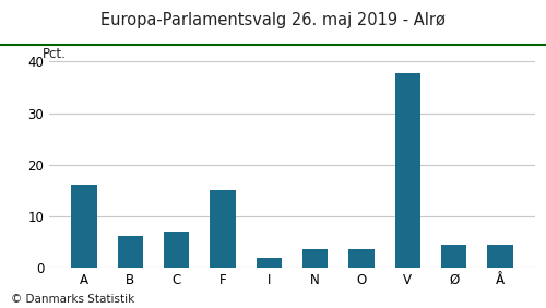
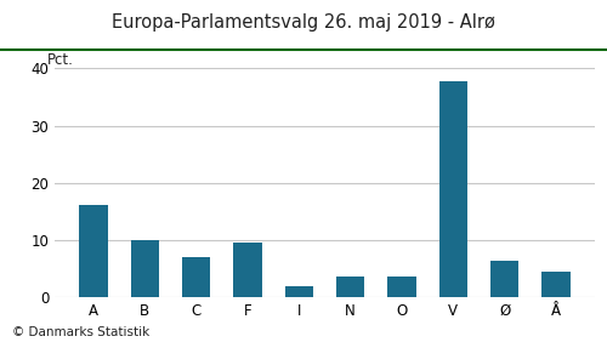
B: 6.3 -> 10.0
F: 15.0 -> 9.5
Ø: 4.6 -> 6.5
